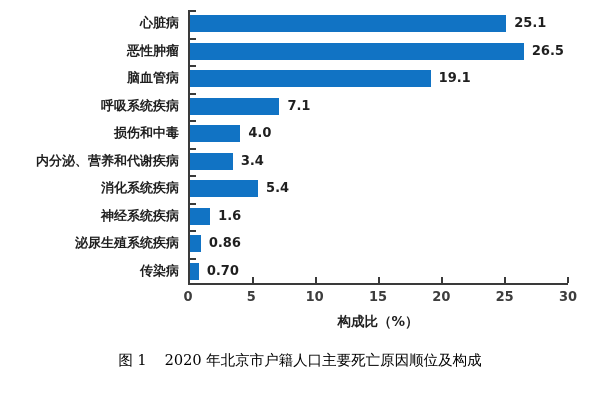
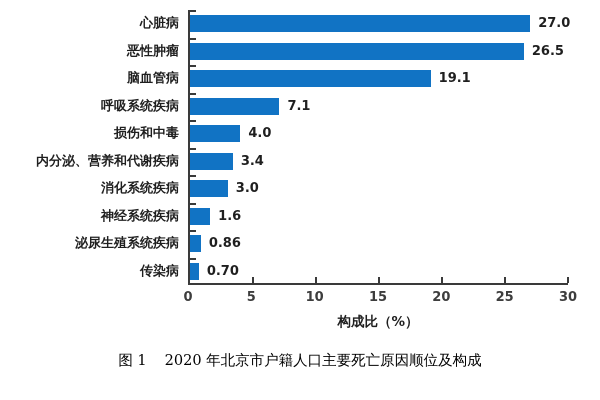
心脏病: 25.1 -> 27.0
消化系统疾病: 5.4 -> 3.0
